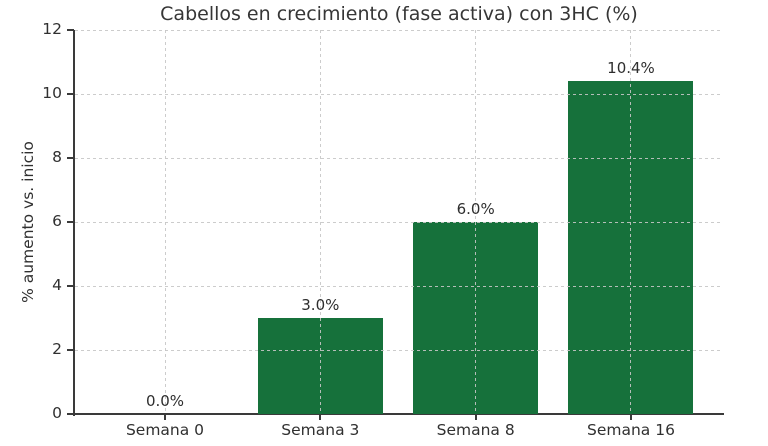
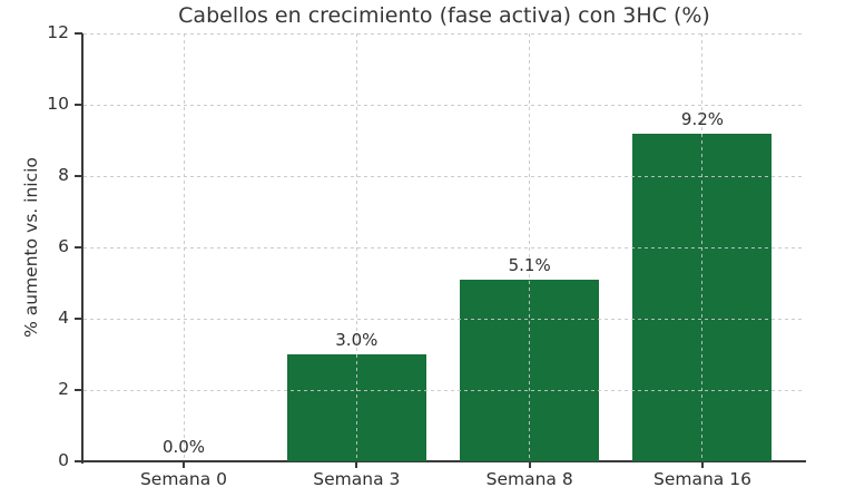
Semana 8: 6.0% -> 5.1%
Semana 16: 10.4% -> 9.2%
